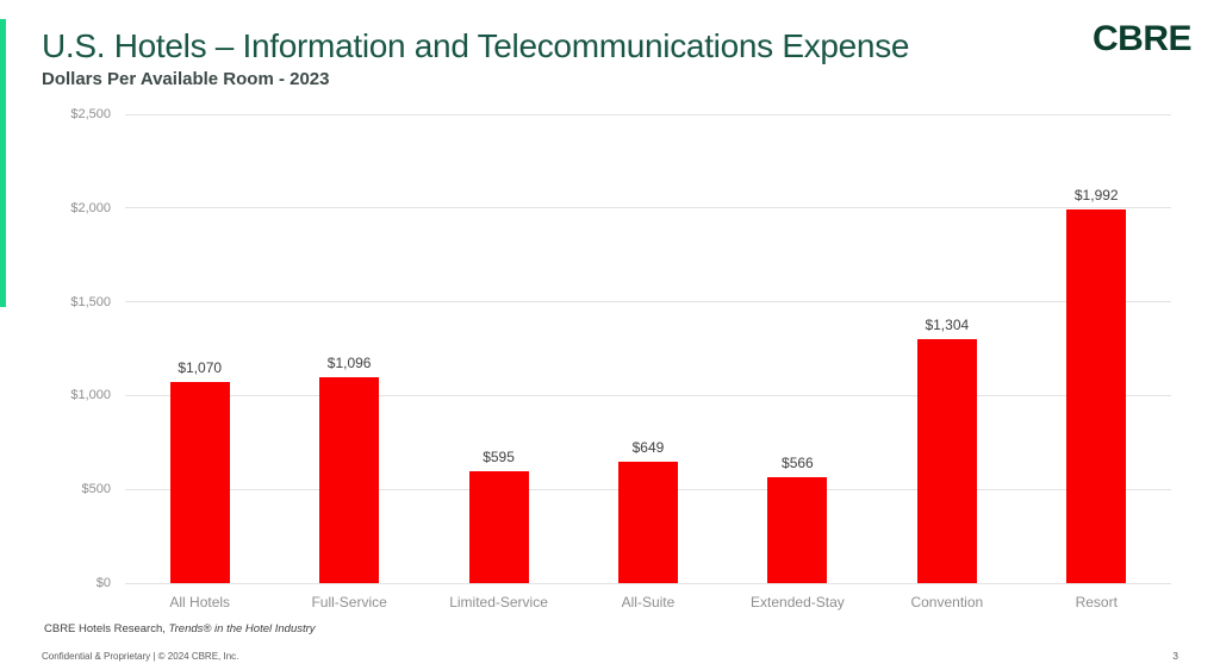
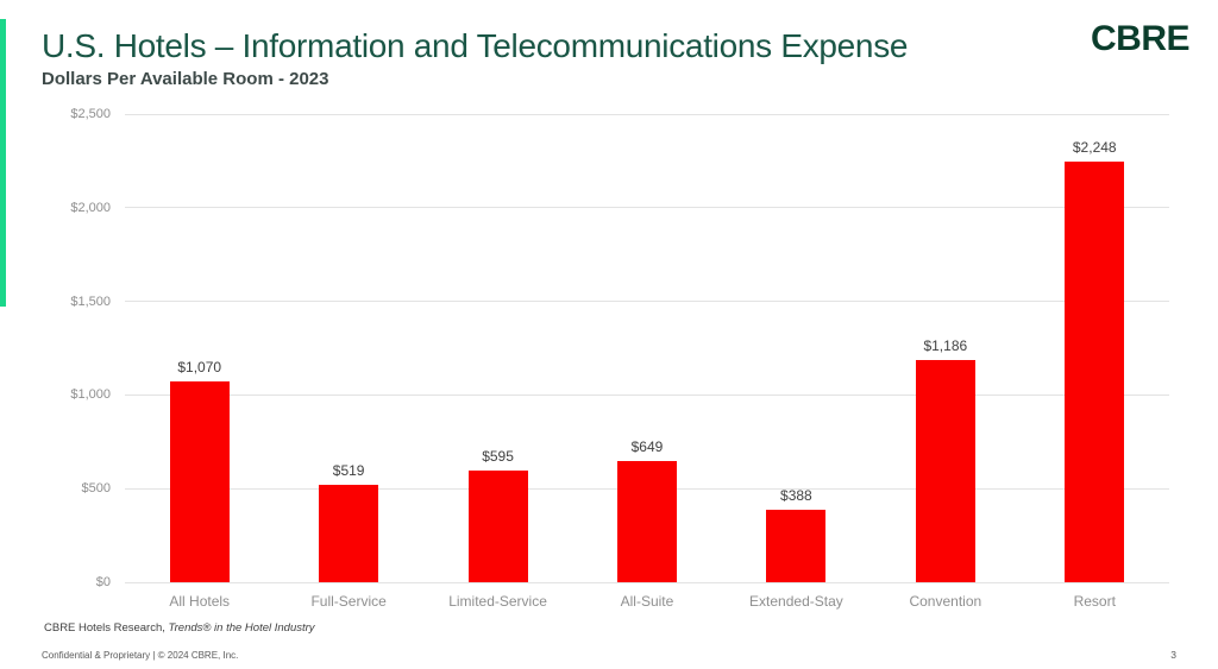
Full-Service: $1,096 -> $519
Extended-Stay: $566 -> $388
Convention: $1,304 -> $1,186
Resort: $1,992 -> $2,248
